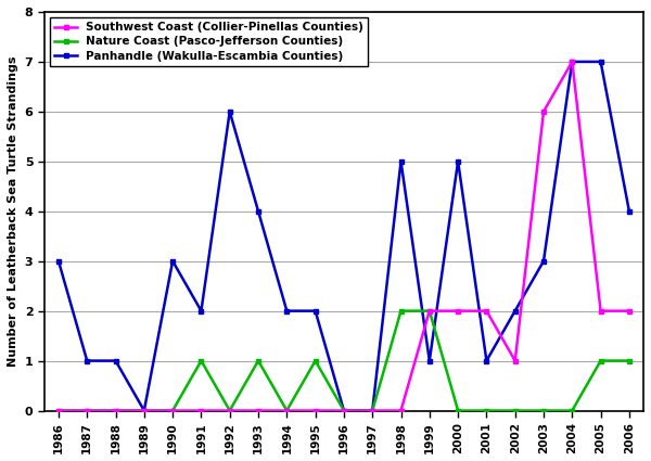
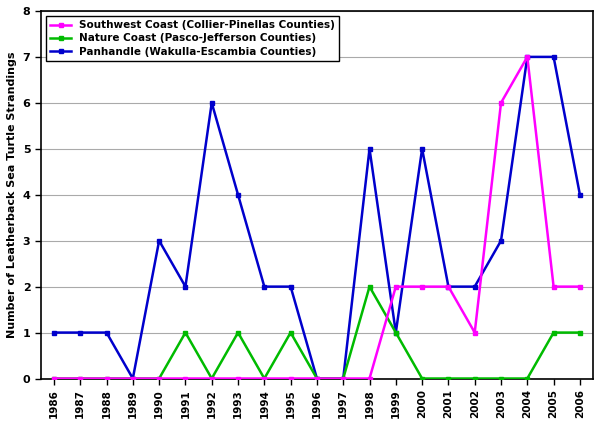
Panhandle (Wakulla-Escambia Counties)/1986: 3 -> 1
Nature Coast (Pasco-Jefferson Counties)/1999: 2 -> 1
Panhandle (Wakulla-Escambia Counties)/2001: 1 -> 2
